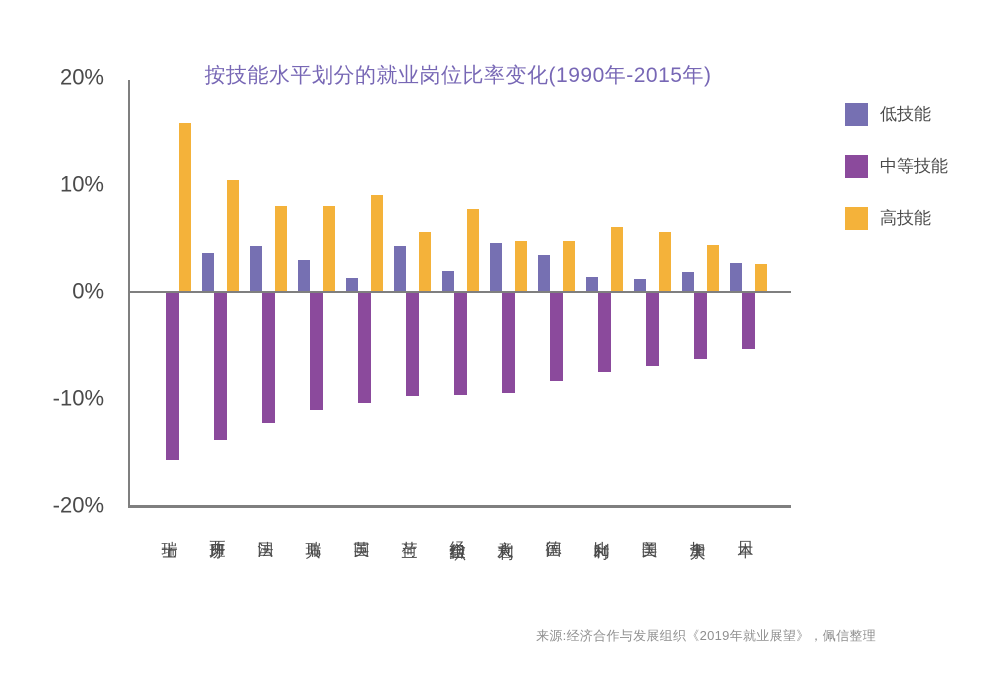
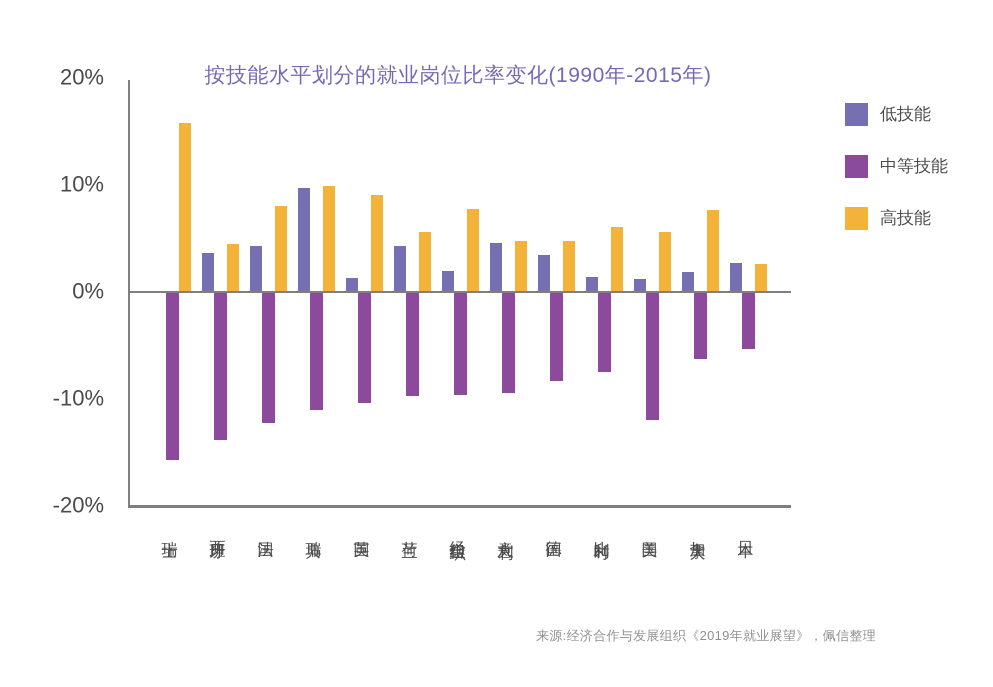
高技能/西班牙: 10.5% -> 4.5%
低技能/瑞典: 3.0% -> 9.7%
高技能/瑞典: 8.0% -> 9.9%
中等技能/美国: -6.9% -> -12.0%
高技能/加拿大: 4.4% -> 7.7%
